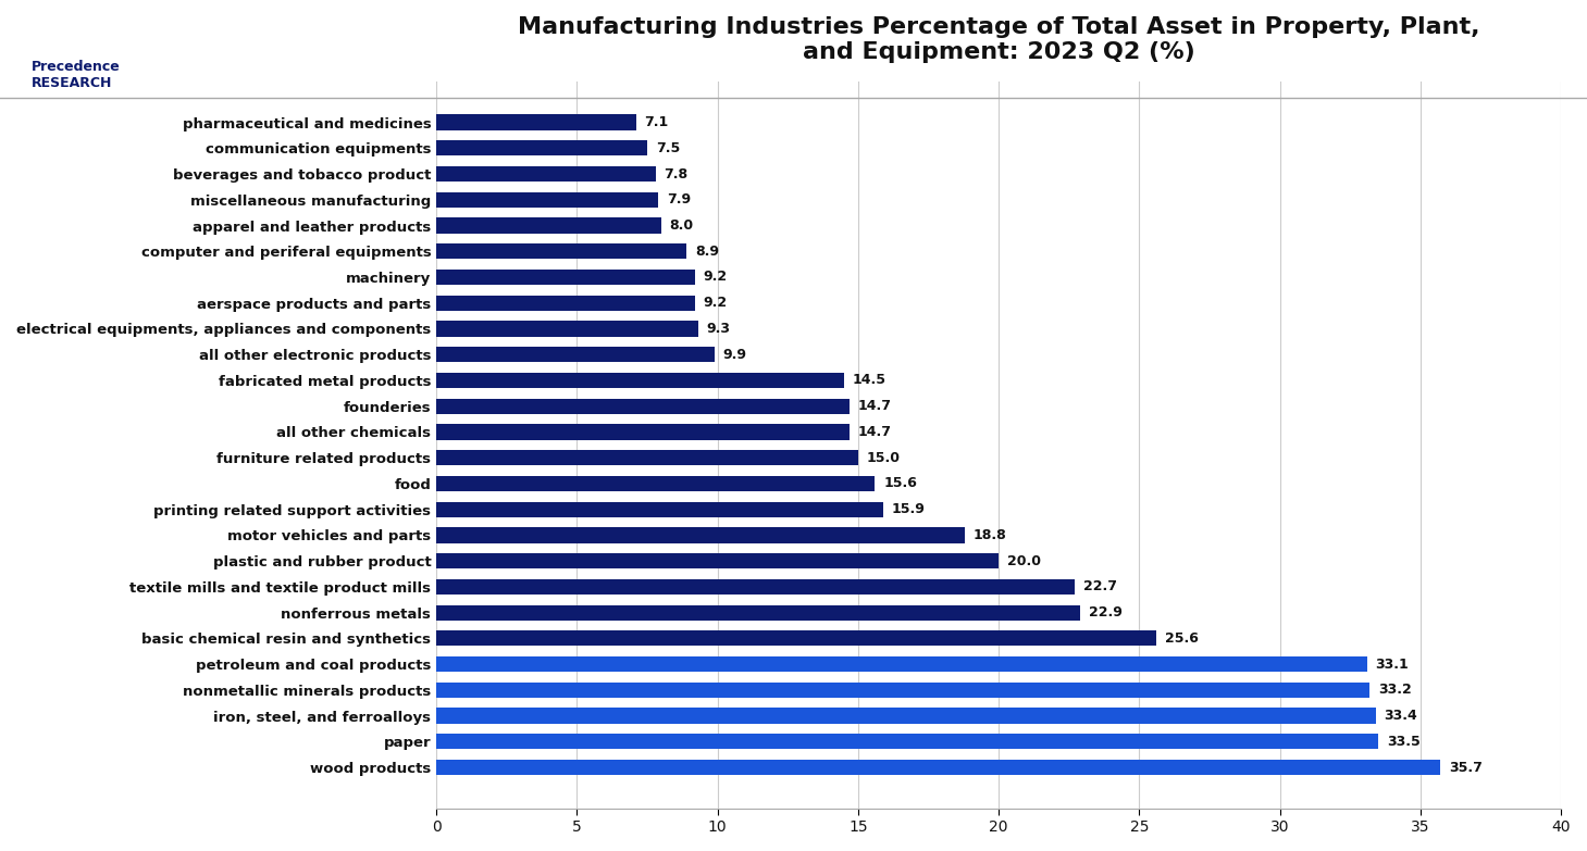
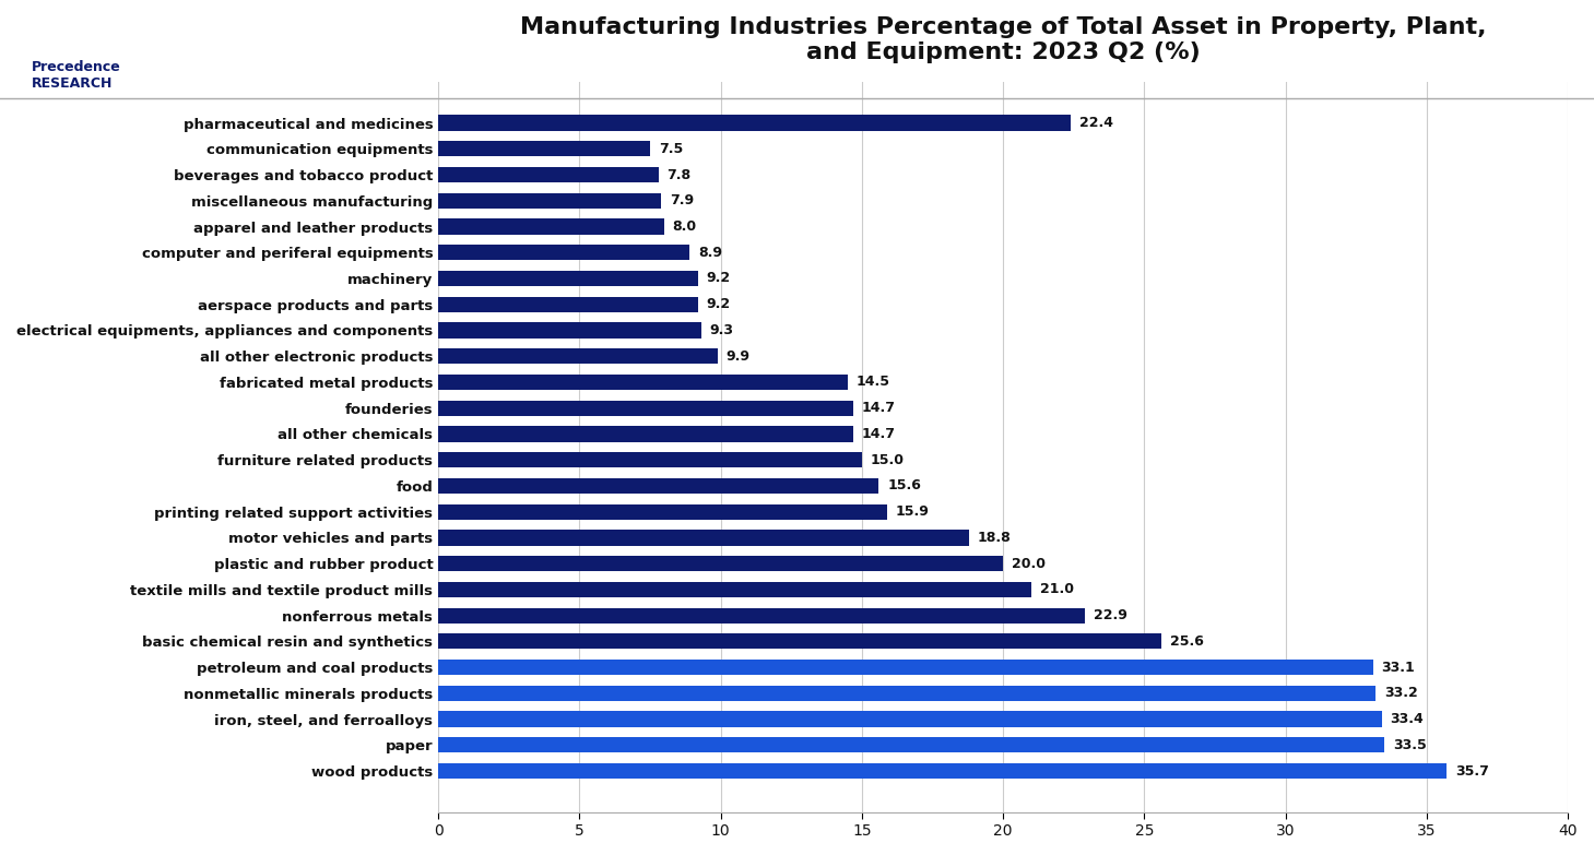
pharmaceutical and medicines: 7.1 -> 22.4
textile mills and textile product mills: 22.7 -> 21.0
